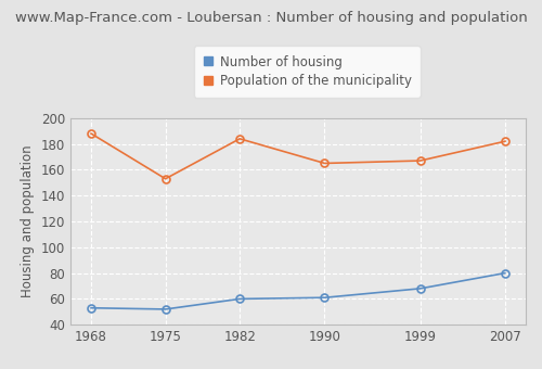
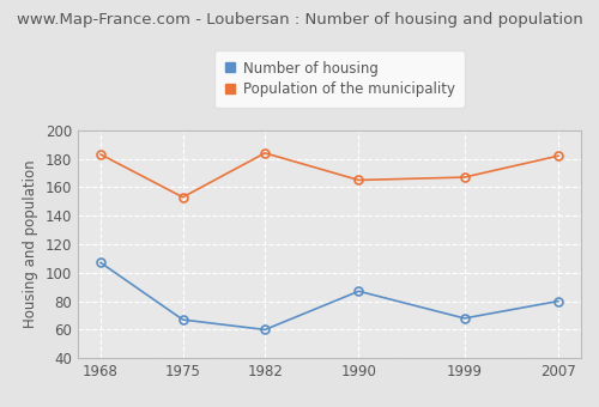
Number of housing/1968: 53 -> 107
Population of the municipality/1968: 188 -> 183
Number of housing/1975: 52 -> 67
Number of housing/1990: 61 -> 87
